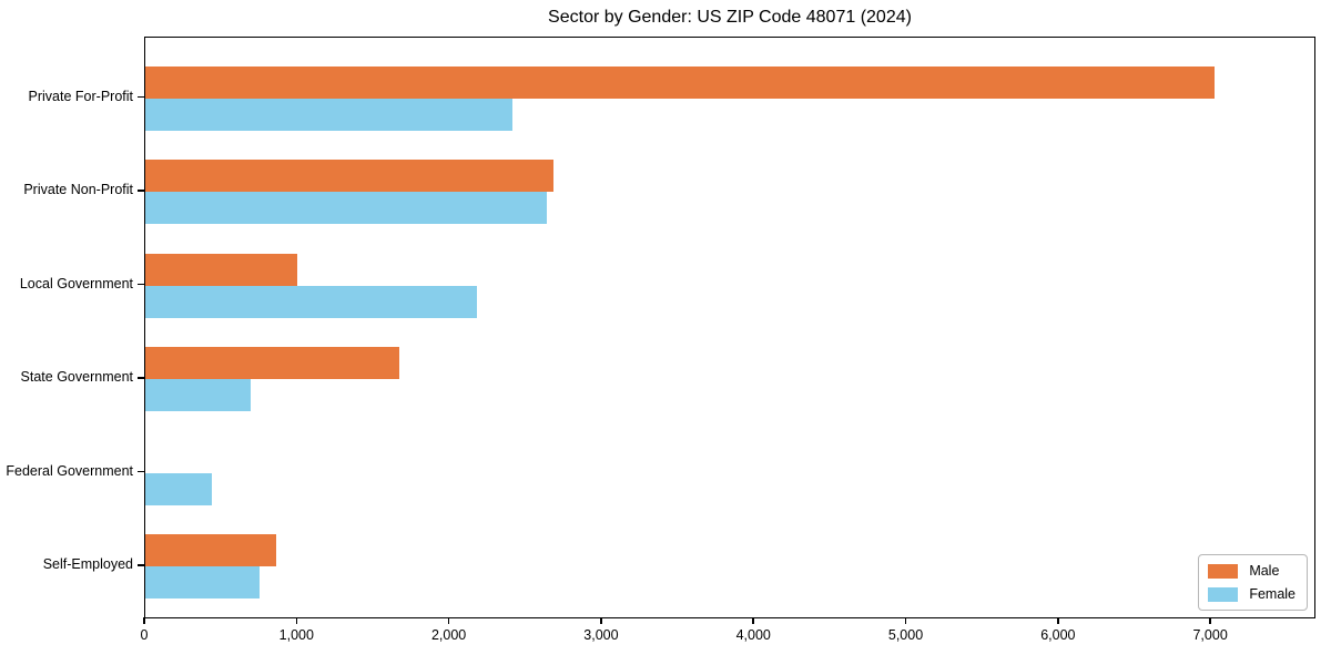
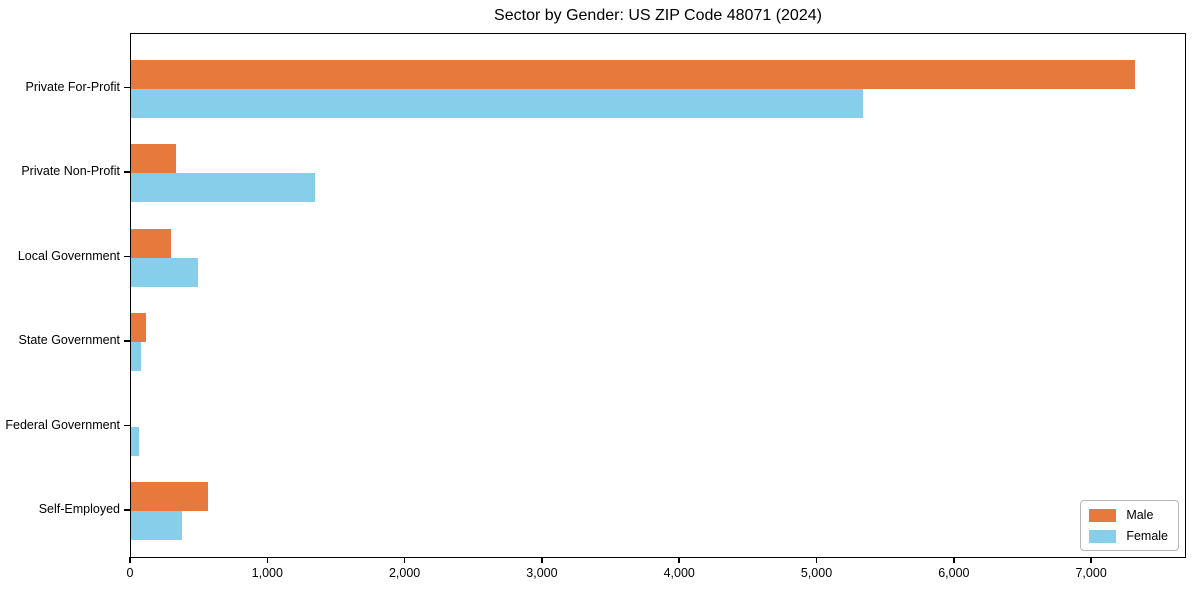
Male/Private For-Profit: 7020 -> 7310
Female/Private For-Profit: 2410 -> 5330
Male/Private Non-Profit: 2680 -> 330
Female/Private Non-Profit: 2640 -> 1340
Male/Local Government: 1000 -> 290
Female/Local Government: 2180 -> 490
Male/State Government: 1670 -> 110
Female/State Government: 690 -> 80
Female/Federal Government: 440 -> 60
Male/Self-Employed: 860 -> 560
Female/Self-Employed: 750 -> 370
